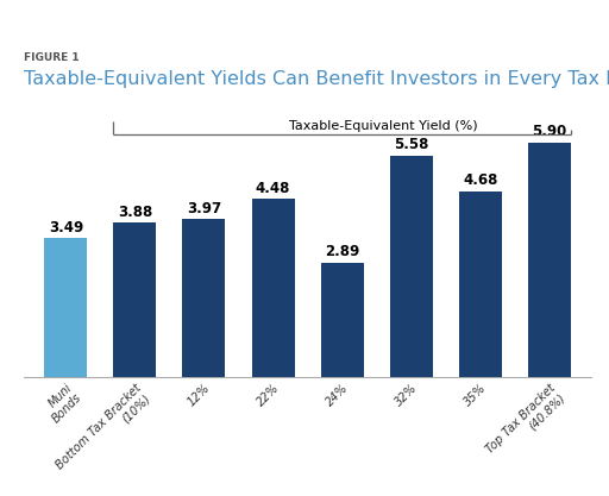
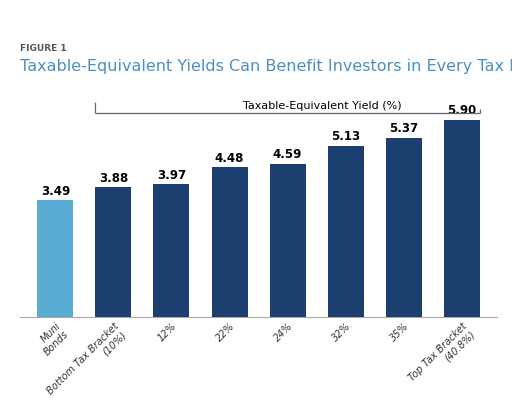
24%: 2.89 -> 4.59
32%: 5.58 -> 5.13
35%: 4.68 -> 5.37
